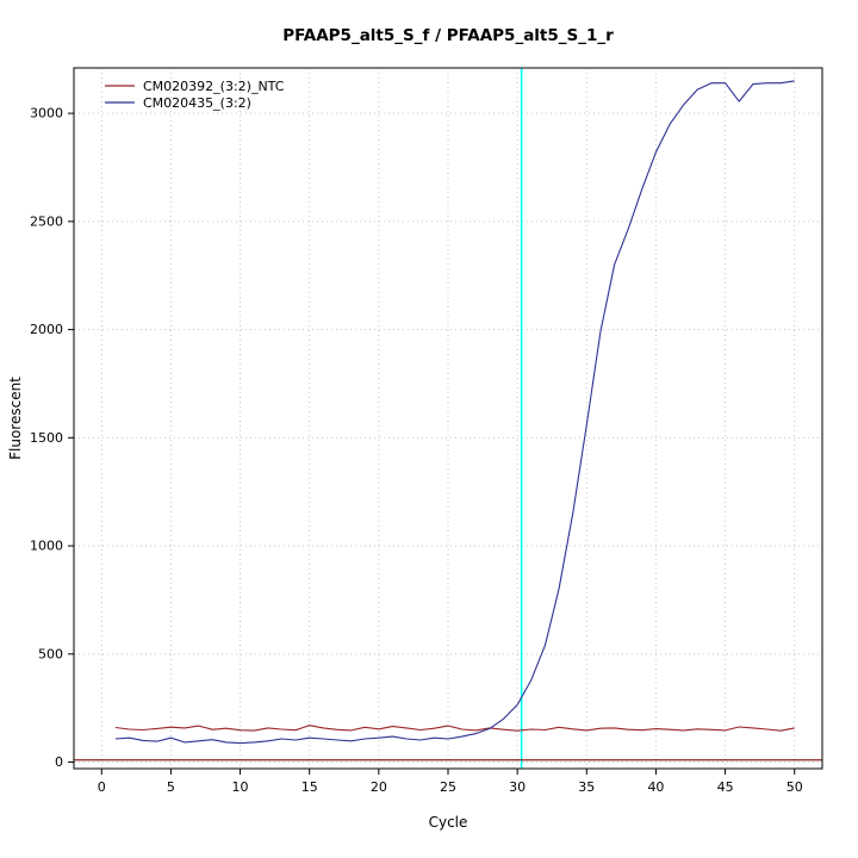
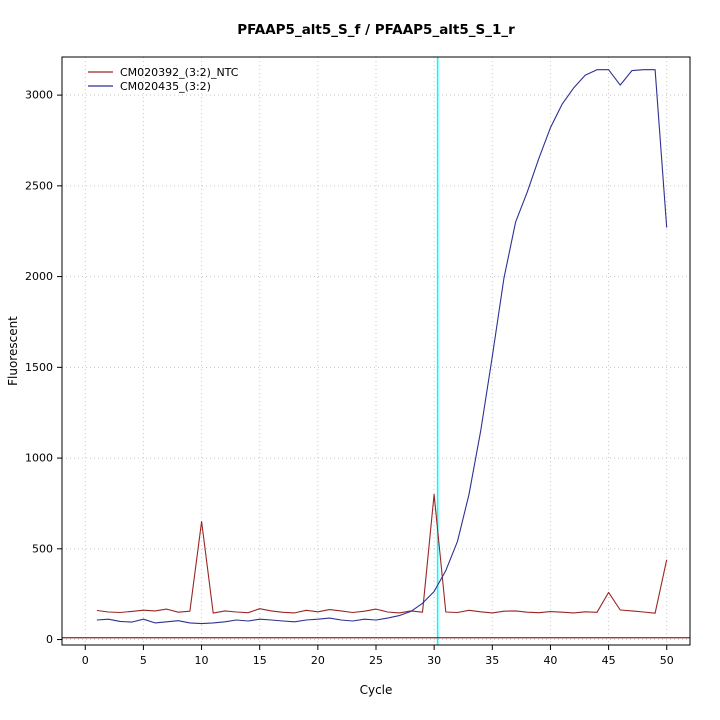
CM020392_(3:2)_NTC/10: 150 -> 650
CM020392_(3:2)_NTC/30: 140 -> 800
CM020392_(3:2)_NTC/45: 150 -> 260
CM020392_(3:2)_NTC/50: 160 -> 440
CM020435_(3:2)/50: 3150 -> 2270
